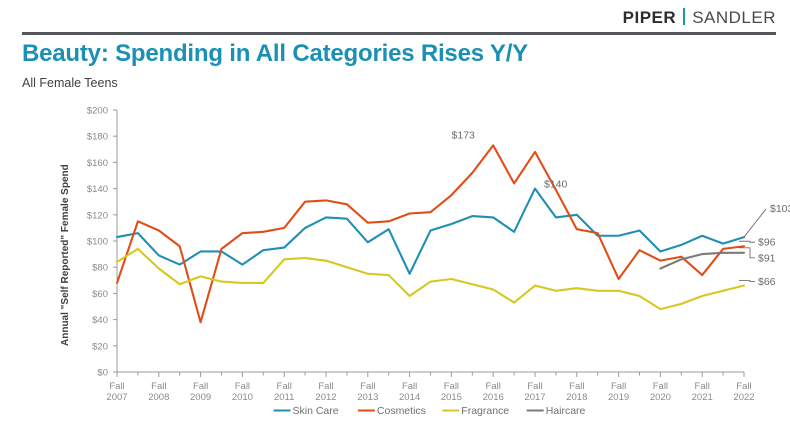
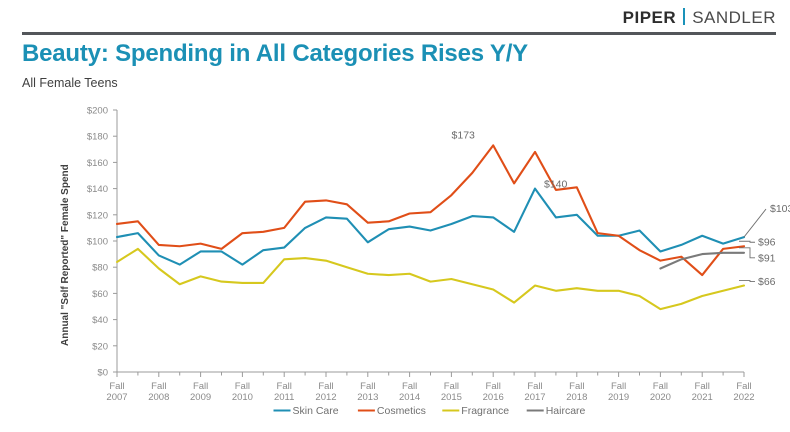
Cosmetics/Fall 2007: $68 -> $113
Cosmetics/Fall 2008: $108 -> $97
Cosmetics/Fall 2009: $38 -> $98
Skin Care/Fall 2014: $75 -> $111
Fragrance/Fall 2014: $58 -> $75
Cosmetics/Fall 2018: $109 -> $141
Cosmetics/Fall 2019: $71 -> $104
